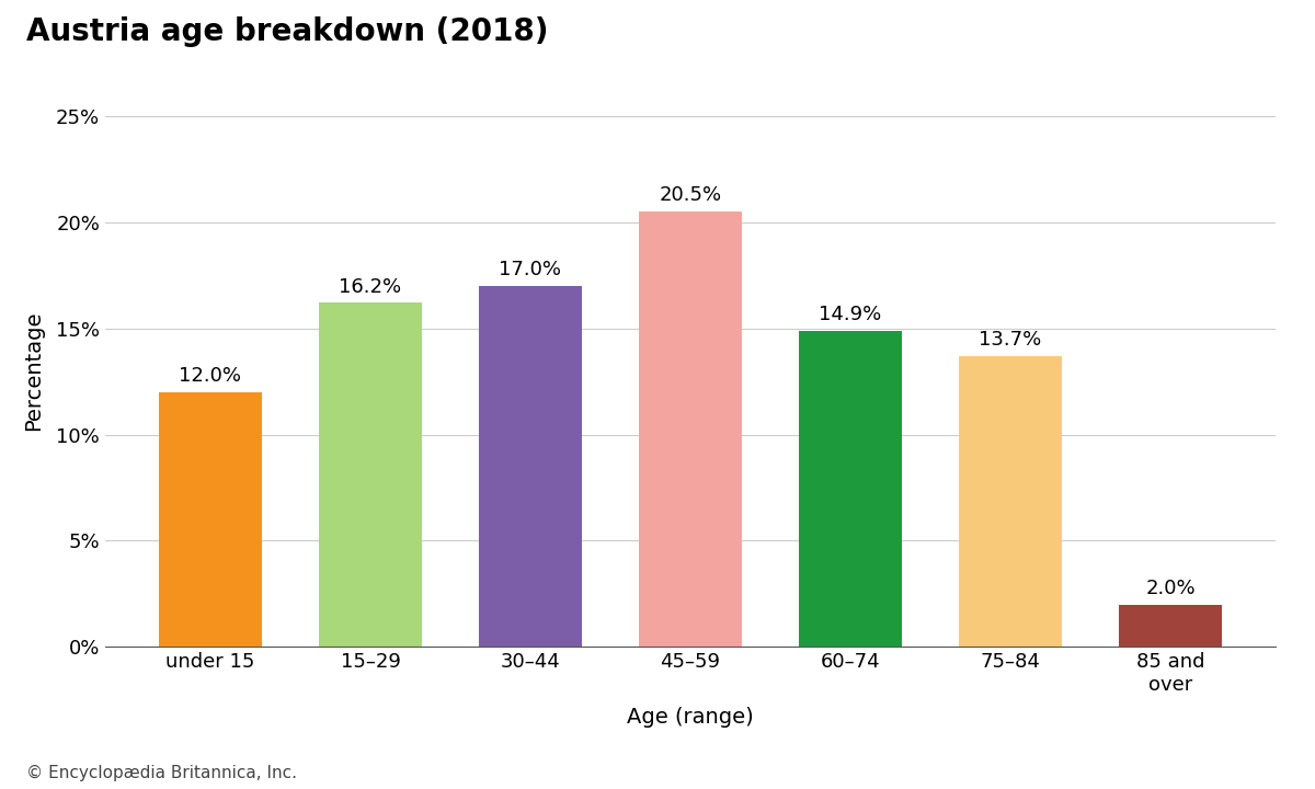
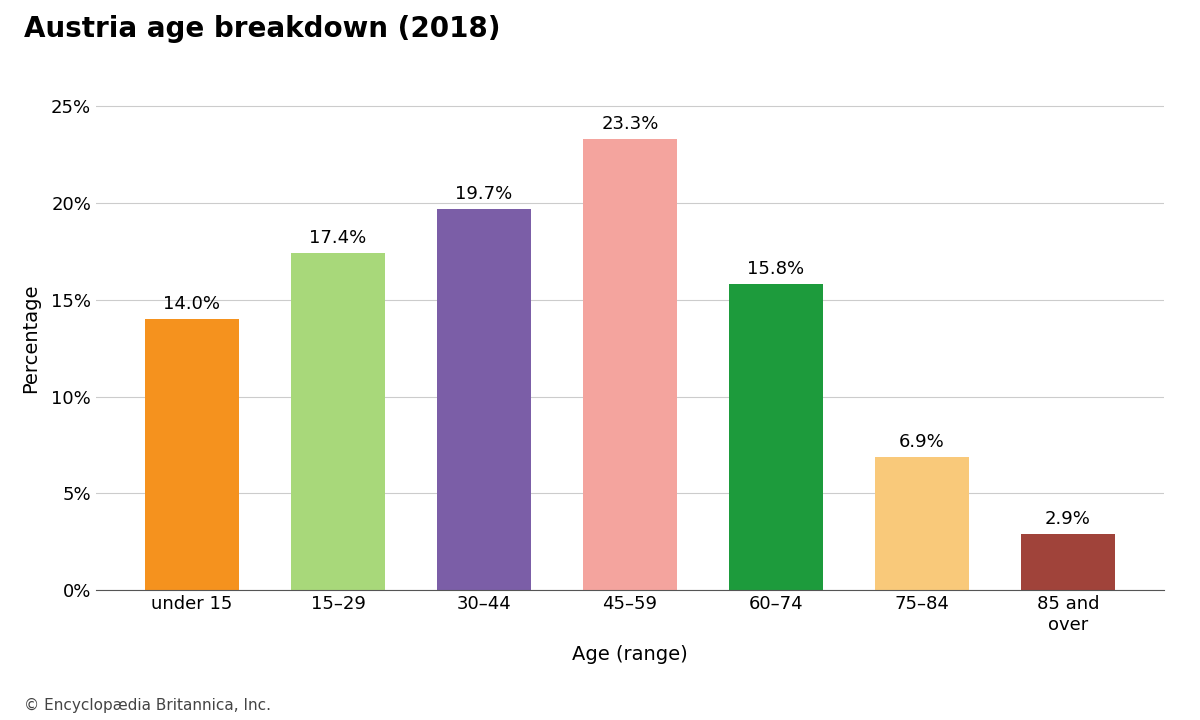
under 15: 12.0% -> 14.0%
15–29: 16.2% -> 17.4%
30–44: 17.0% -> 19.7%
45–59: 20.5% -> 23.3%
60–74: 14.9% -> 15.8%
75–84: 13.7% -> 6.9%
85 and over: 2.0% -> 2.9%
